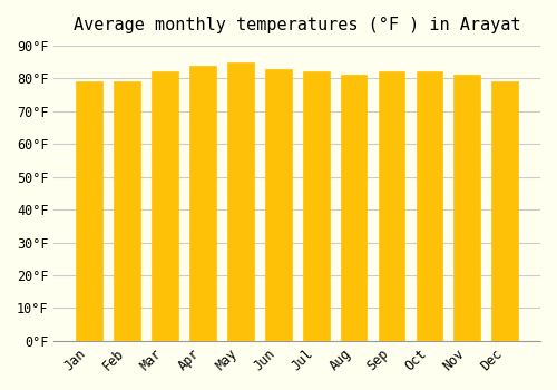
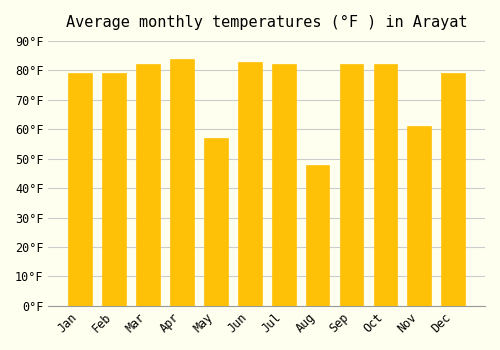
May: 85°F -> 57°F
Aug: 81°F -> 48°F
Nov: 81°F -> 61°F
